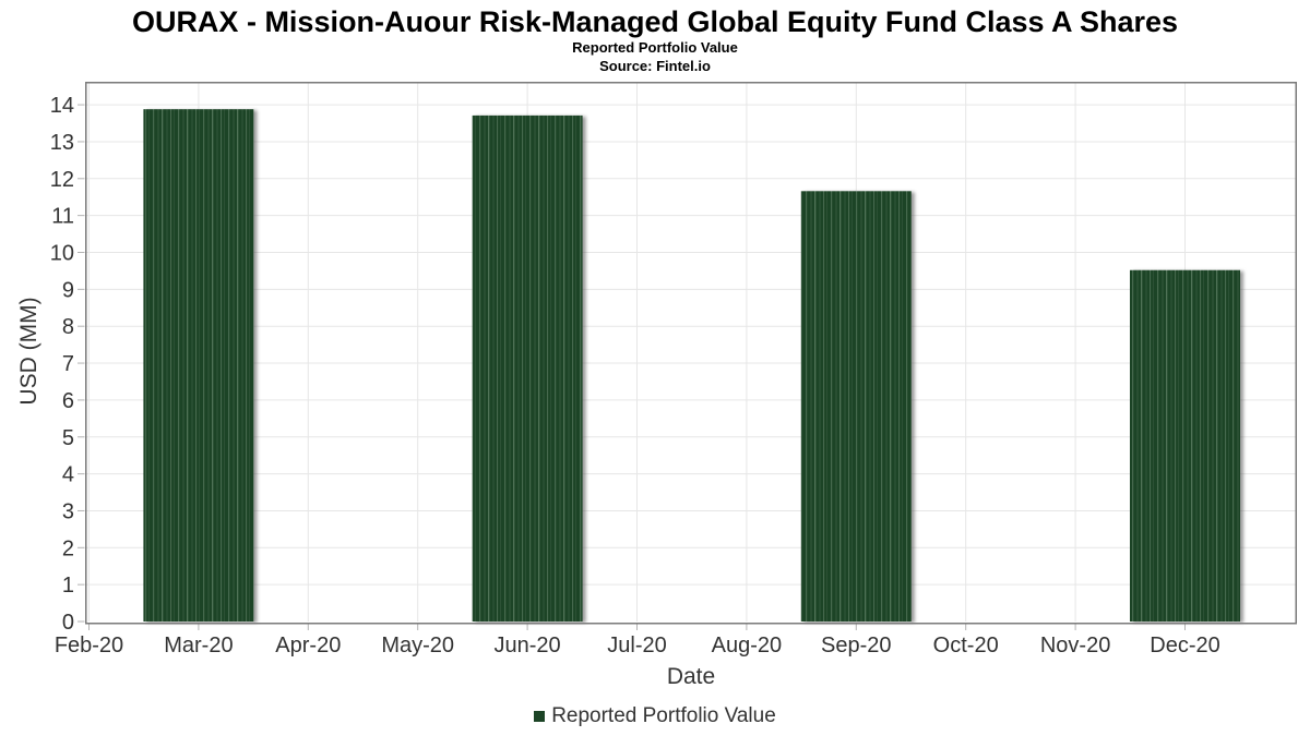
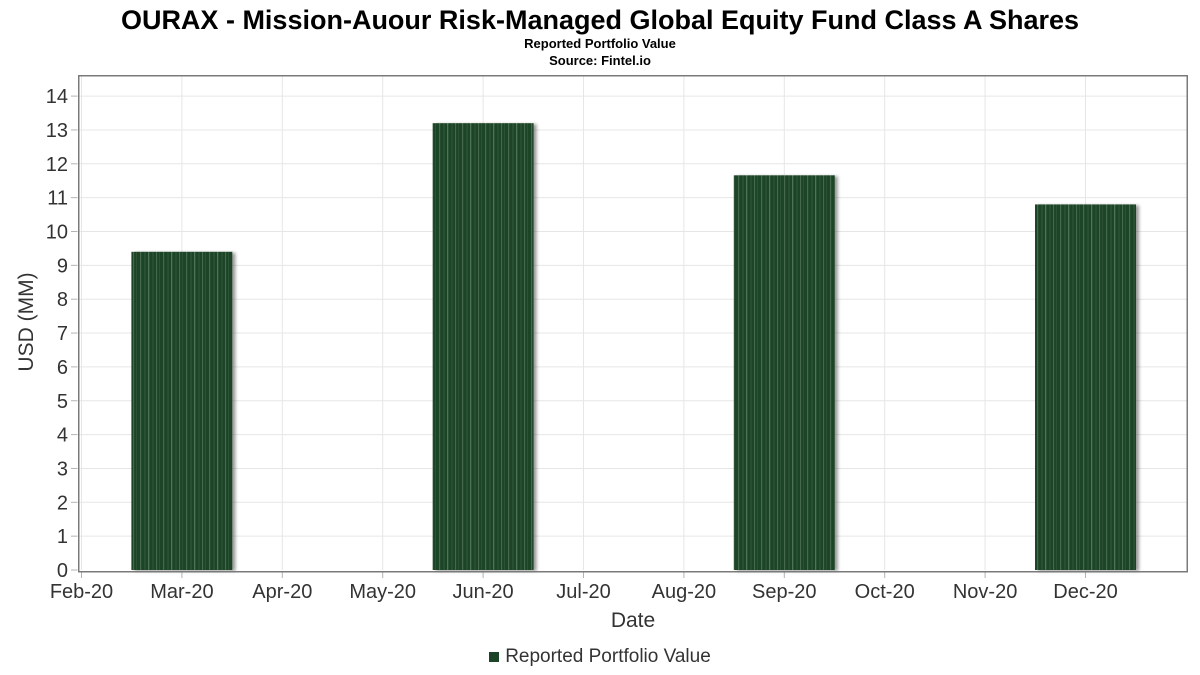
Mar-20: 13.9 -> 9.4
Jun-20: 13.7 -> 13.2
Dec-20: 9.5 -> 10.8
